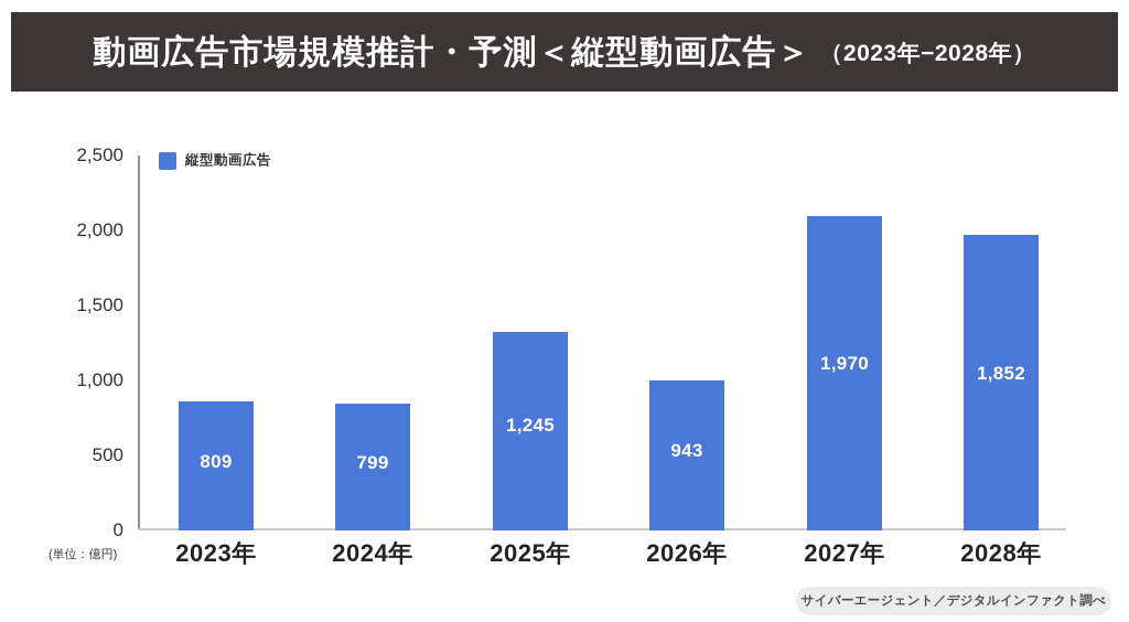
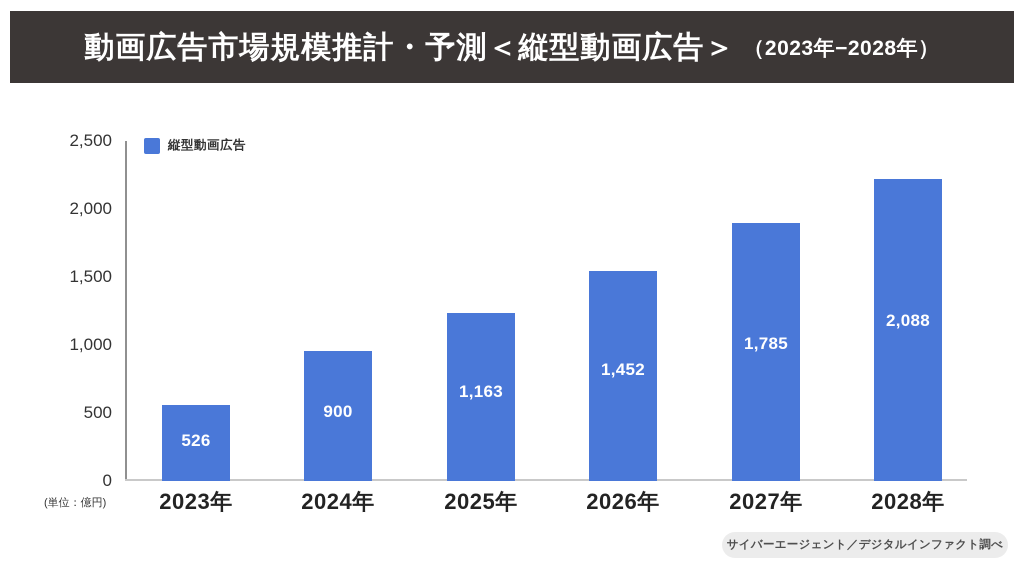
2023年: 809 -> 526
2024年: 799 -> 900
2025年: 1,245 -> 1,163
2026年: 943 -> 1,452
2027年: 1,970 -> 1,785
2028年: 1,852 -> 2,088
